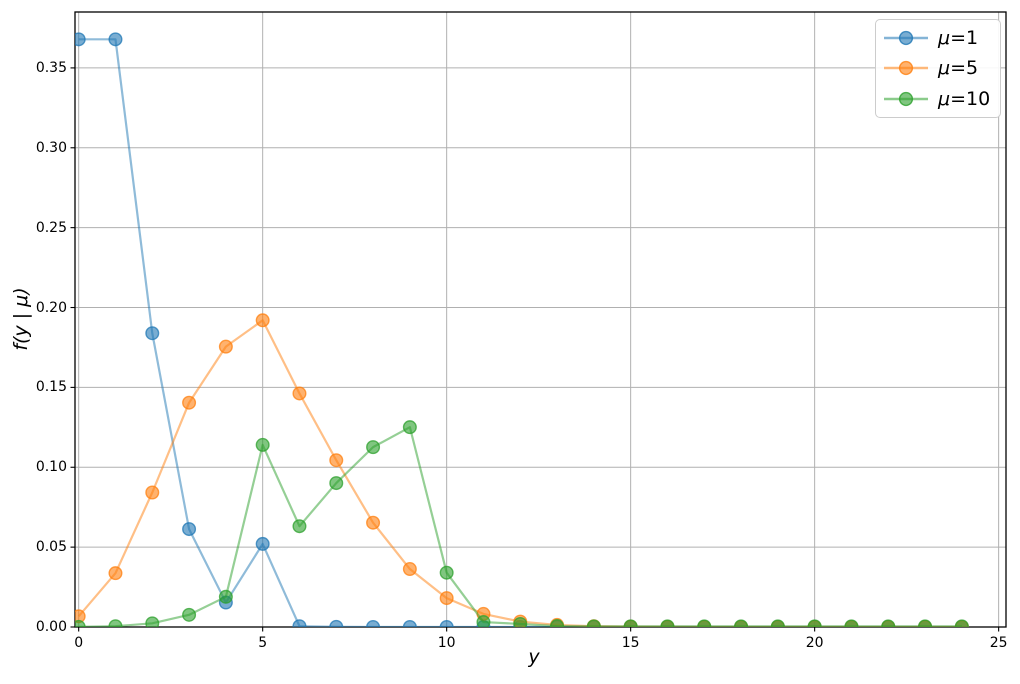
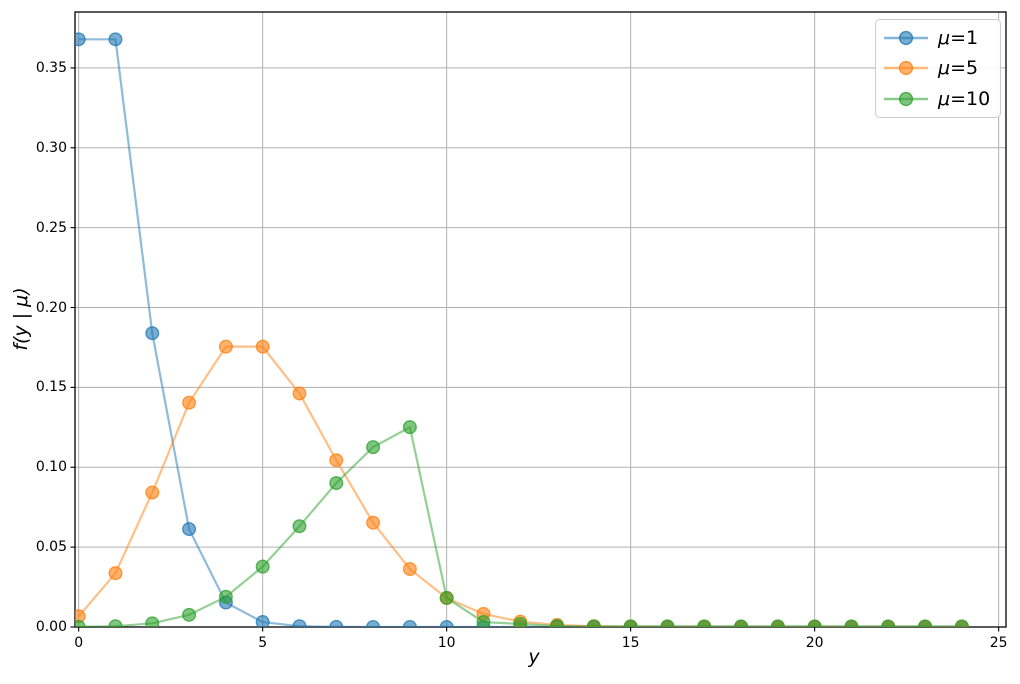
μ=1/5: 0.052 -> 0.003
μ=5/5: 0.192 -> 0.175
μ=10/5: 0.114 -> 0.038
μ=10/10: 0.034 -> 0.018
